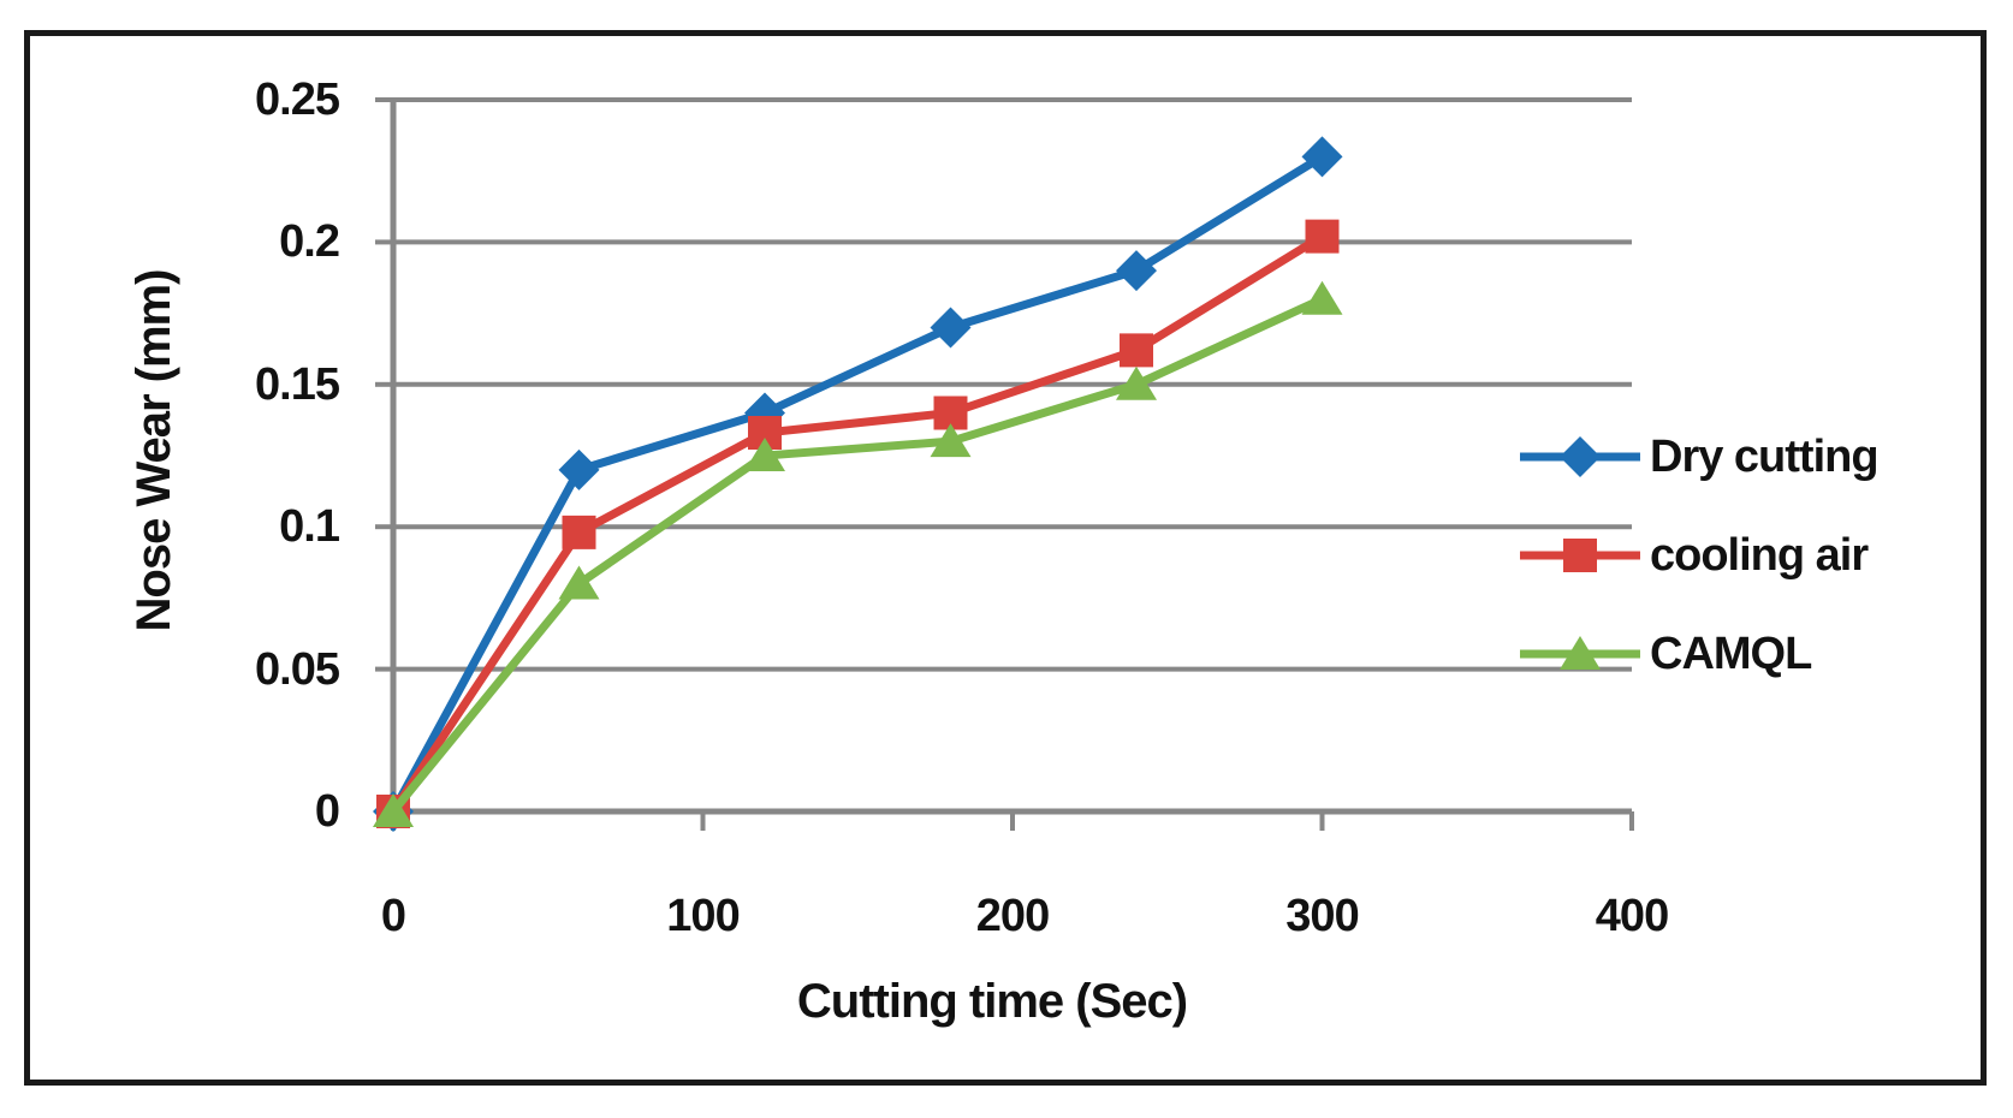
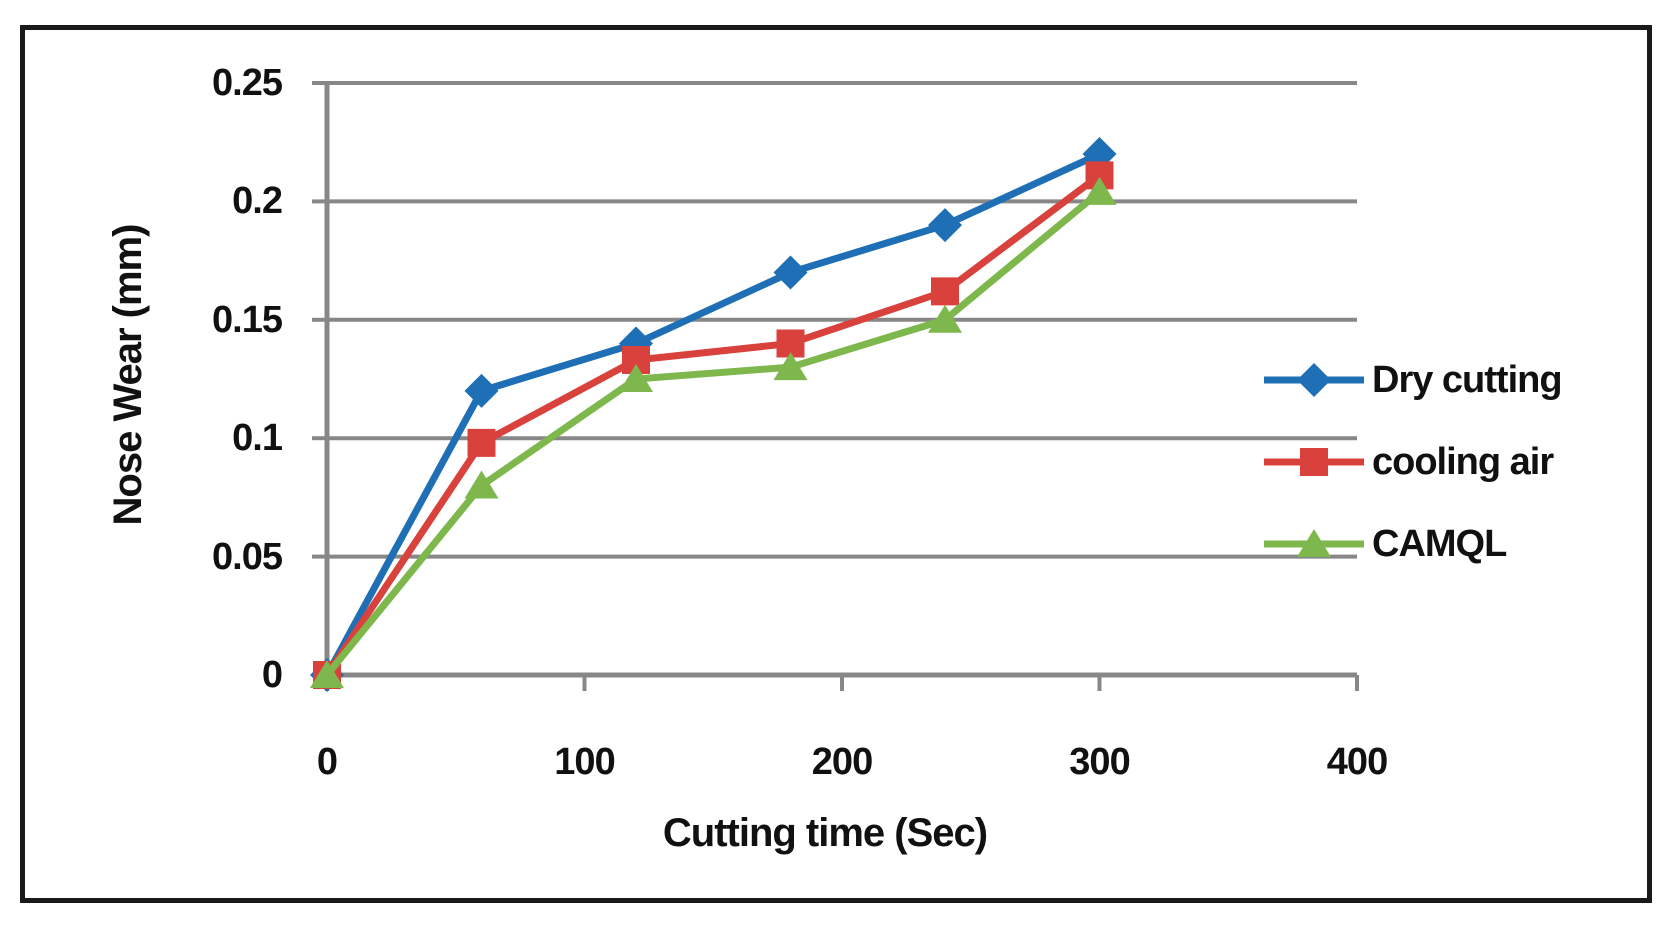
Dry cutting/300: 0.23 -> 0.22
cooling air/300: 0.202 -> 0.211
CAMQL/300: 0.180 -> 0.204
